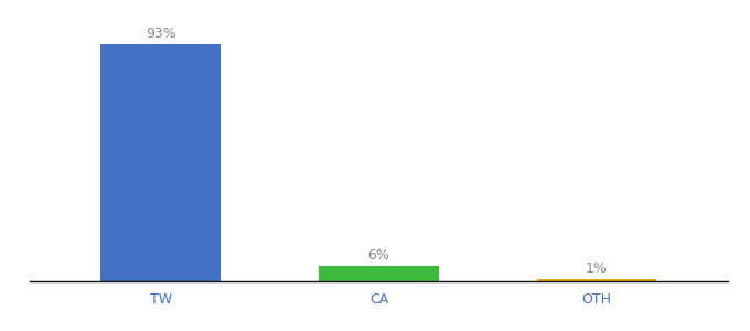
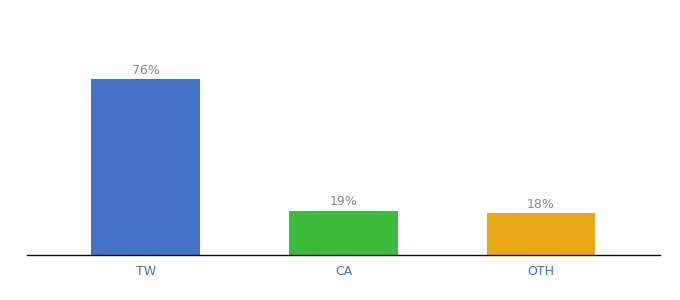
TW: 93% -> 76%
CA: 6% -> 19%
OTH: 1% -> 18%
